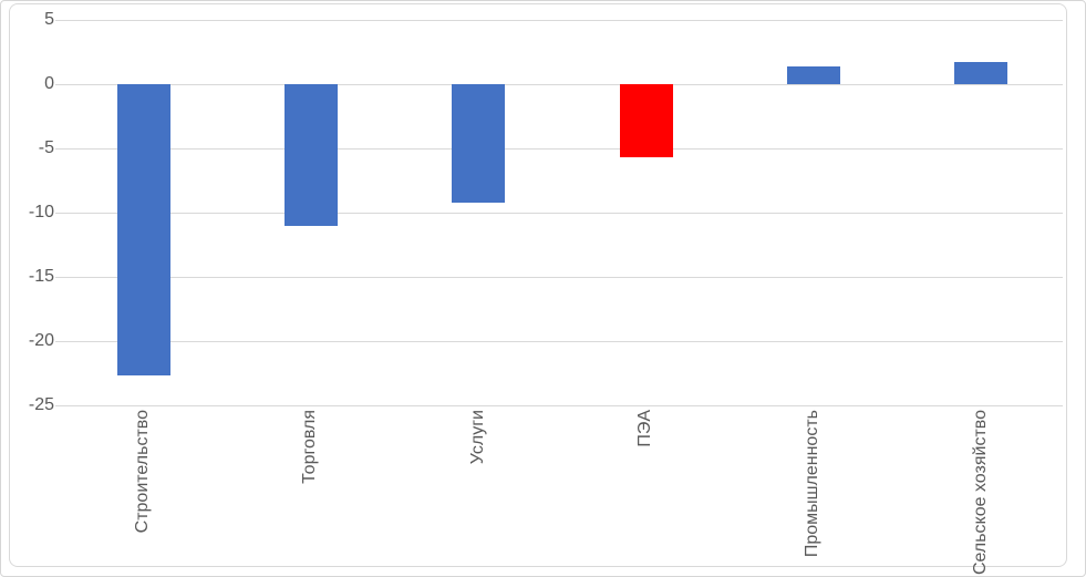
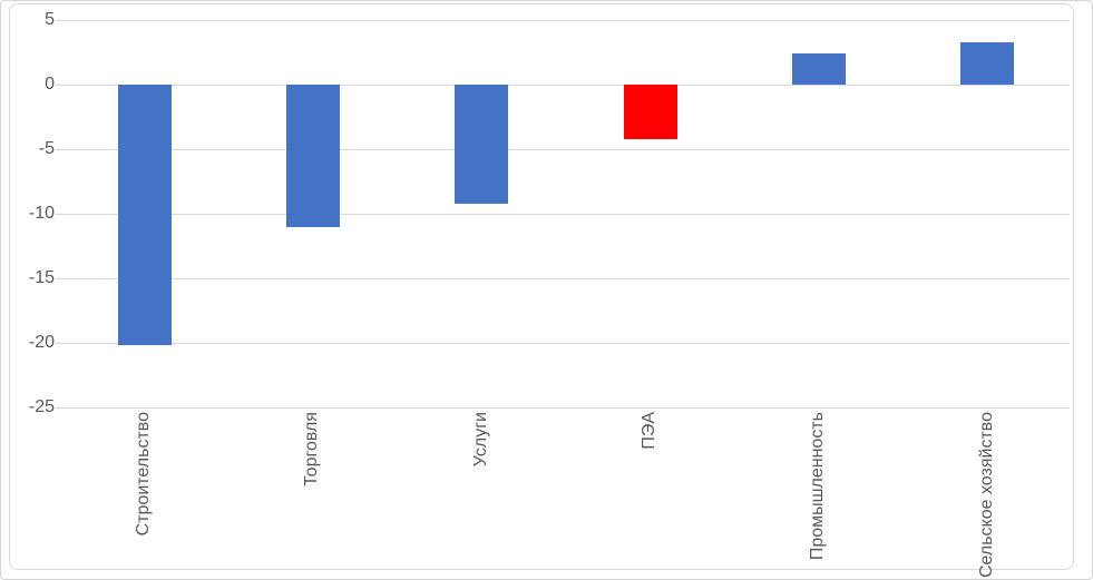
Строительство: -22.7 -> -20.2
ПЭА: -5.7 -> -4.2
Промышленность: 1.4 -> 2.4
Сельское хозяйство: 1.7 -> 3.3
